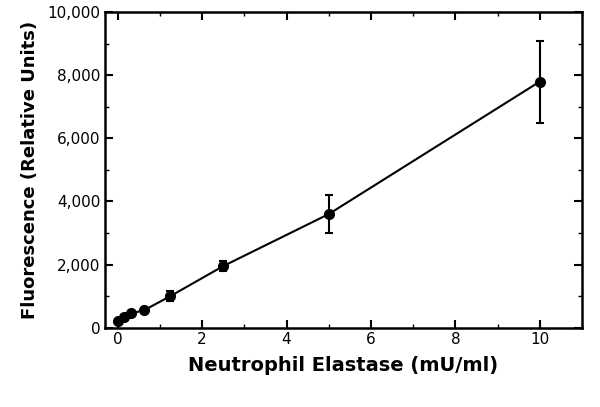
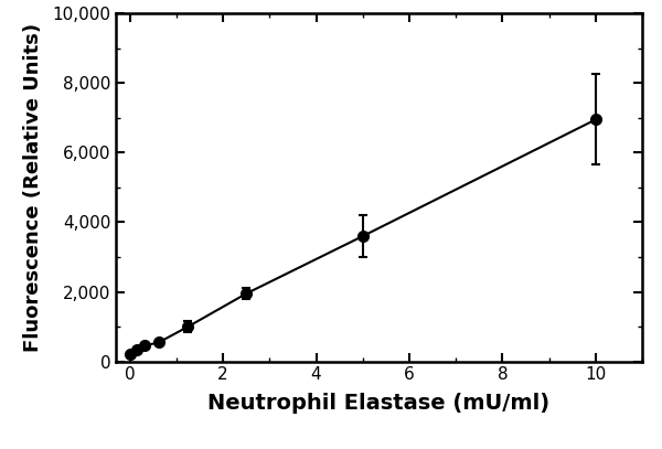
10: 7,800 -> 6,950
